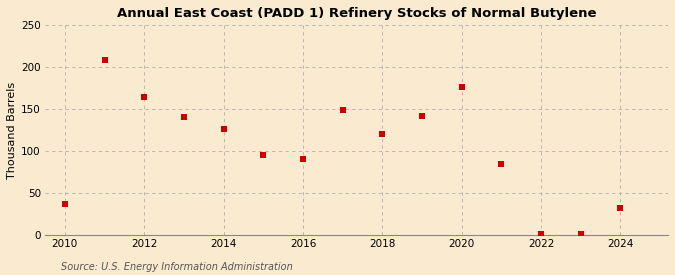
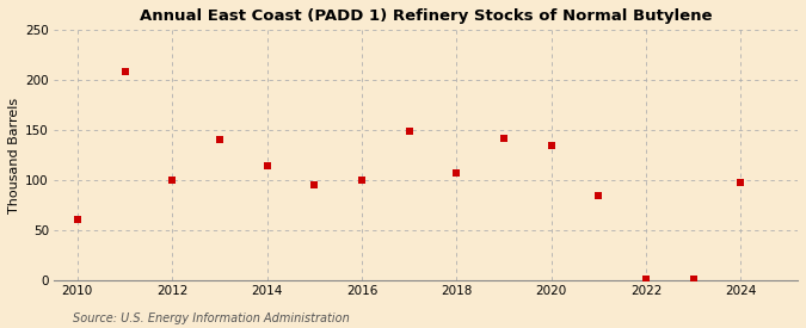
2010: 36 -> 60
2012: 164 -> 100
2014: 126 -> 114
2016: 90 -> 100
2018: 120 -> 107
2020: 176 -> 135
2024: 32 -> 98
